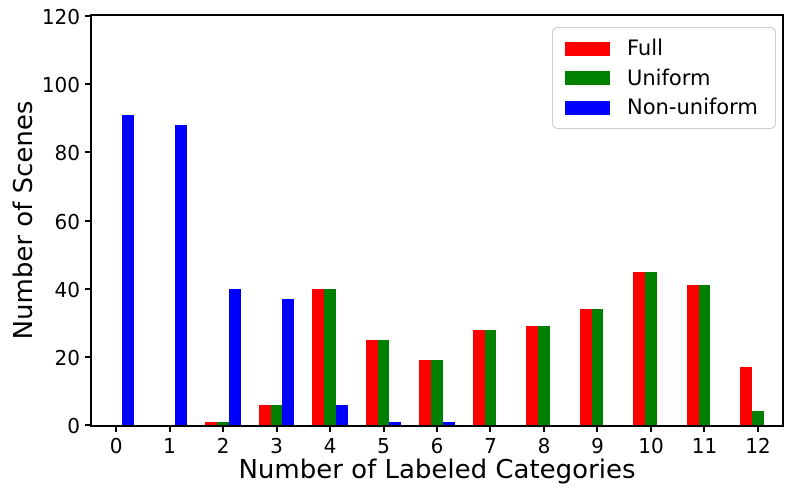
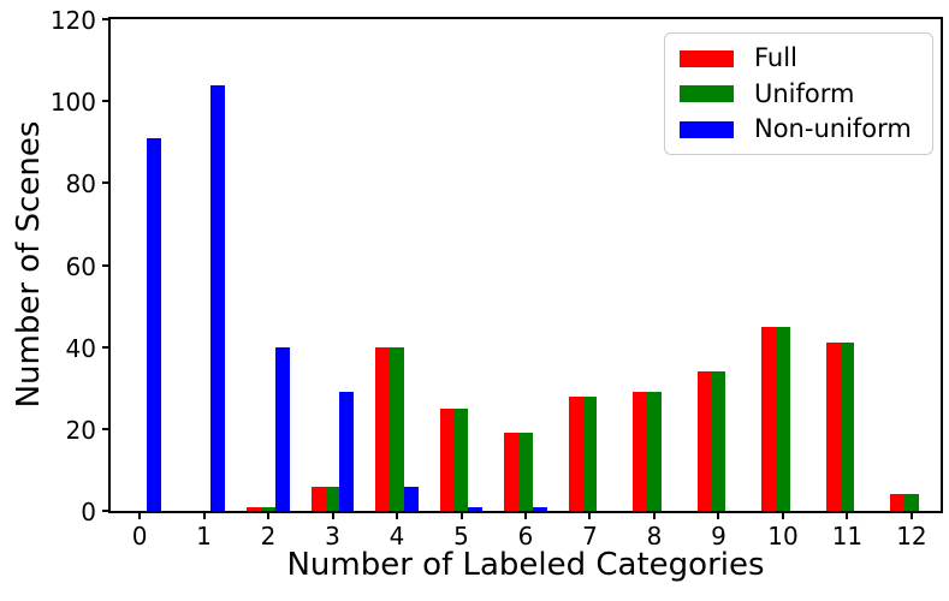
Non-uniform/1: 88 -> 104
Non-uniform/3: 37 -> 29
Full/12: 17 -> 4
